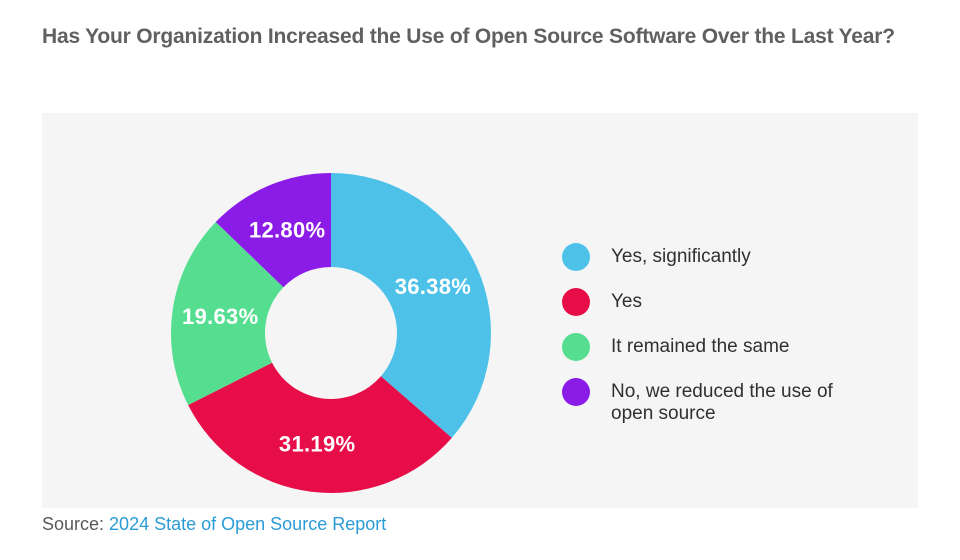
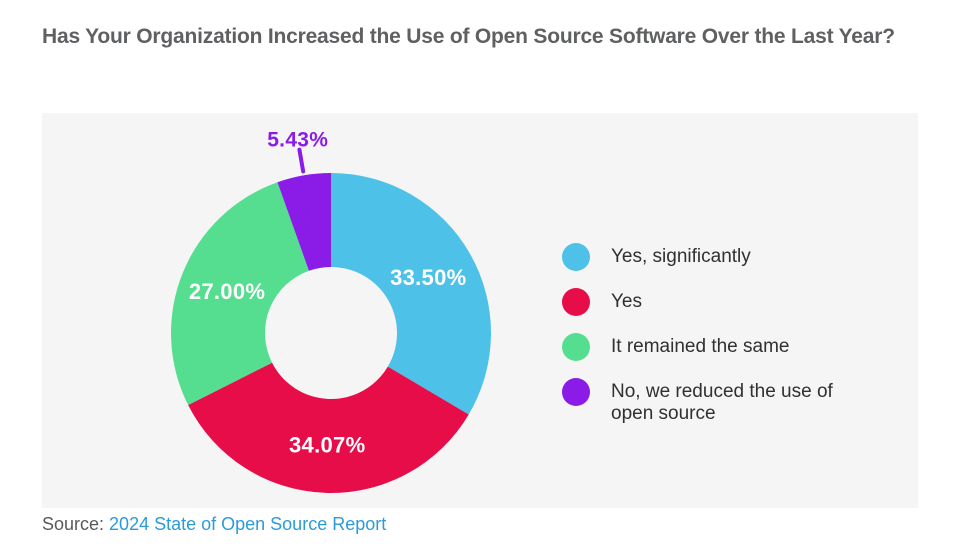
Yes, significantly: 36.38% -> 33.50%
Yes: 31.19% -> 34.07%
It remained the same: 19.63% -> 27.00%
No, we reduced the use of open source: 12.80% -> 5.43%
